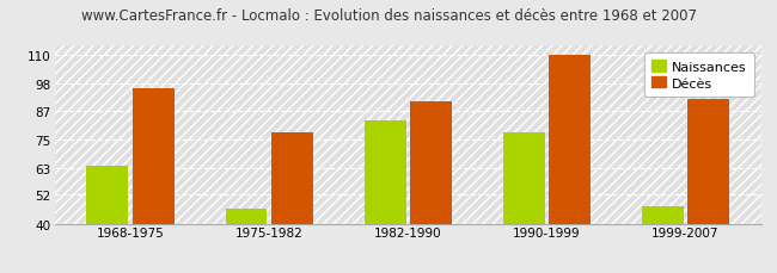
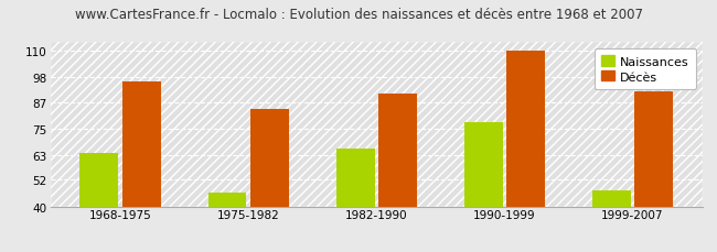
Décès/1975-1982: 78 -> 84
Naissances/1982-1990: 83 -> 66
